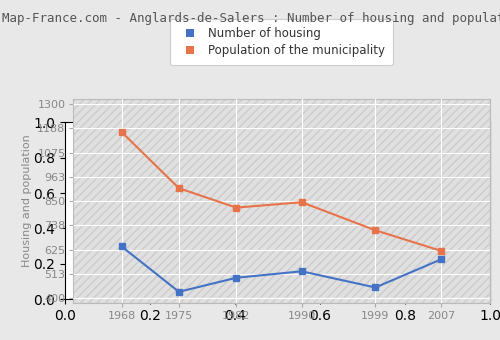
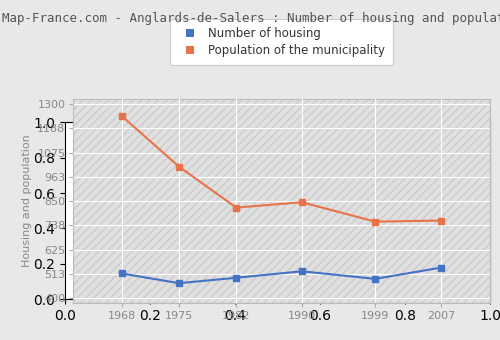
Number of housing/1968: 640 -> 515
Population of the municipality/1968: 1170 -> 1245
Number of housing/1975: 430 -> 470
Population of the municipality/1975: 910 -> 1010
Number of housing/1999: 450 -> 490
Population of the municipality/1999: 715 -> 755
Number of housing/2007: 580 -> 542
Population of the municipality/2007: 620 -> 760
